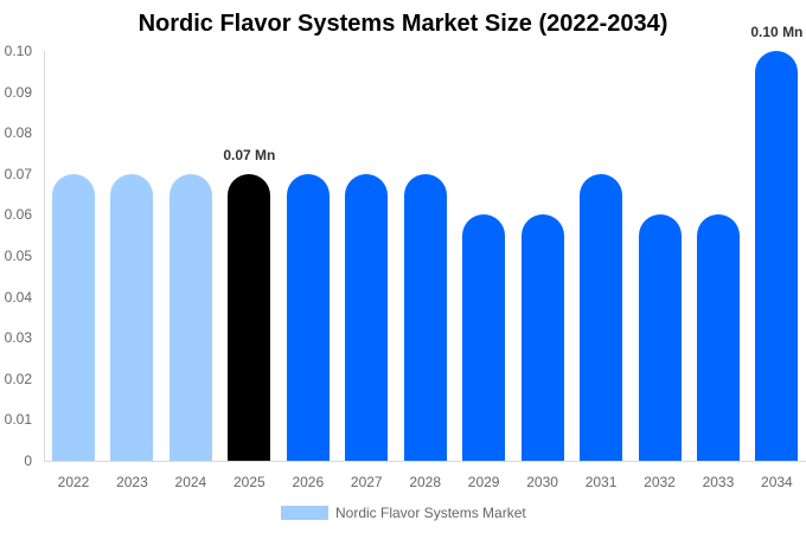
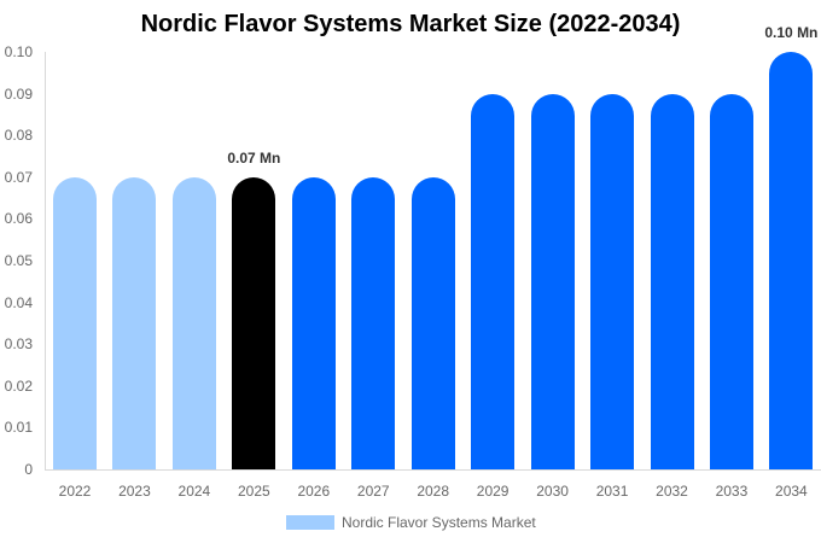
2029: 0.06 -> 0.09
2030: 0.06 -> 0.09
2031: 0.07 -> 0.09
2032: 0.06 -> 0.09
2033: 0.06 -> 0.09
